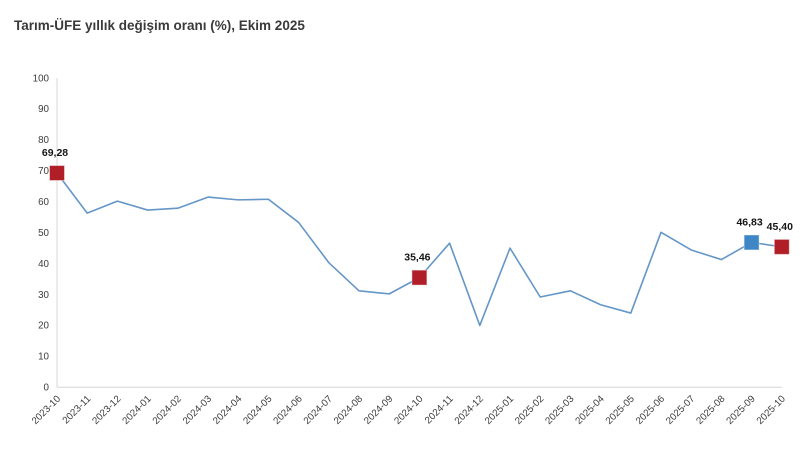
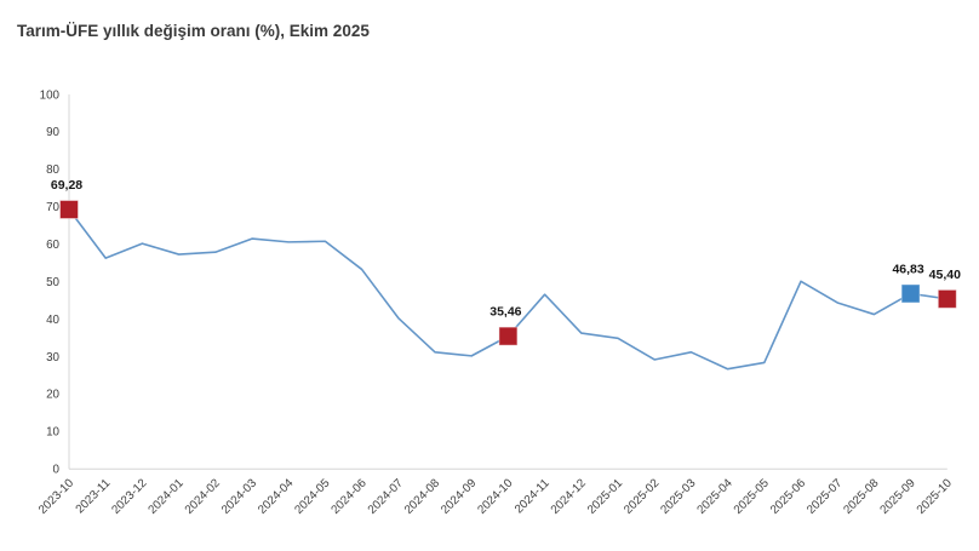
2024-12: 20 -> 36
2025-01: 45 -> 35
2025-05: 24 -> 28
